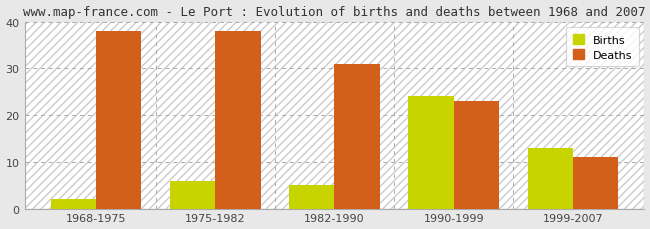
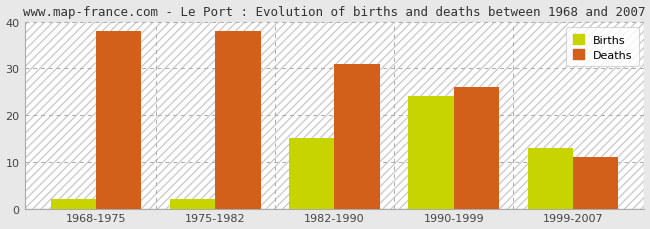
Births/1975-1982: 6 -> 2
Births/1982-1990: 5 -> 15
Deaths/1990-1999: 23 -> 26
